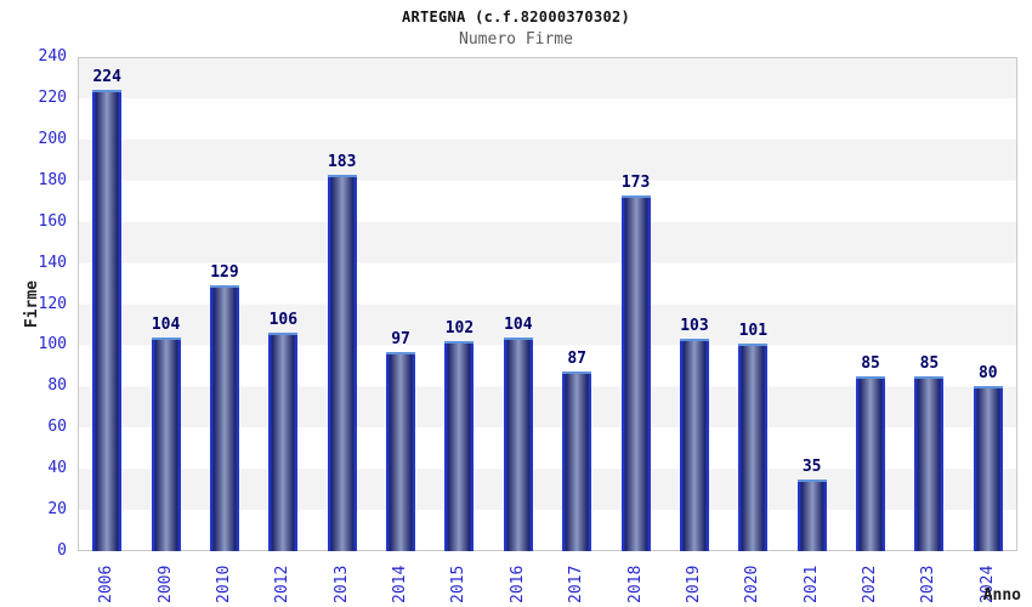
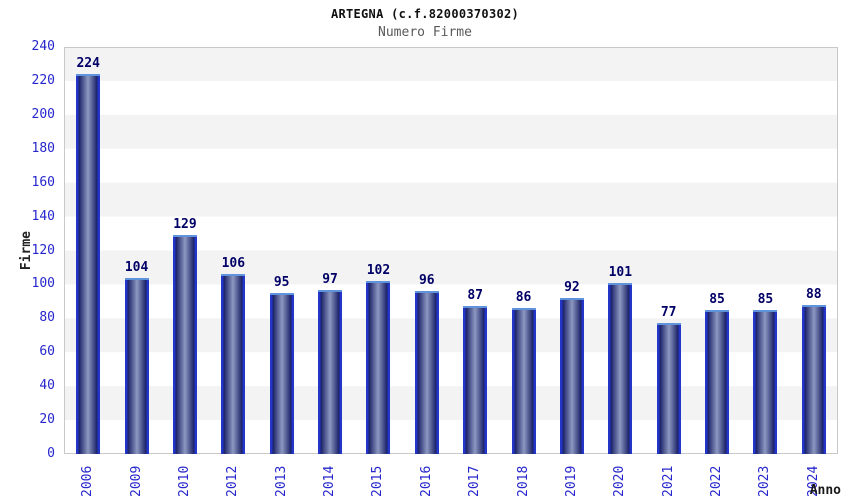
2013: 183 -> 95
2016: 104 -> 96
2018: 173 -> 86
2019: 103 -> 92
2021: 35 -> 77
2024: 80 -> 88
